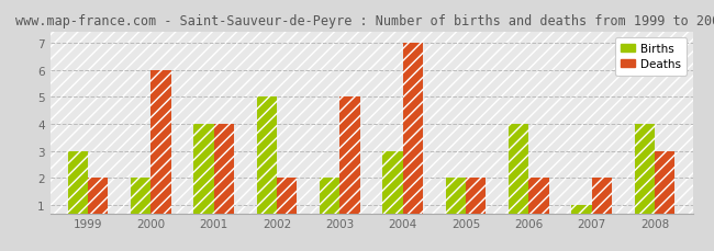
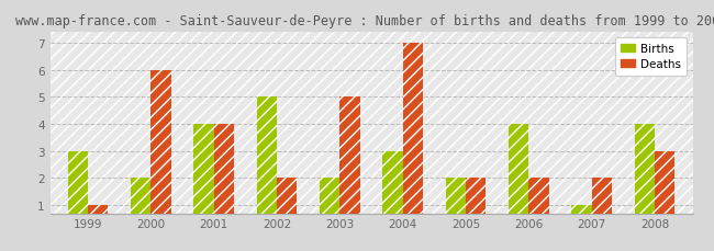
Deaths/1999: 2 -> 1
